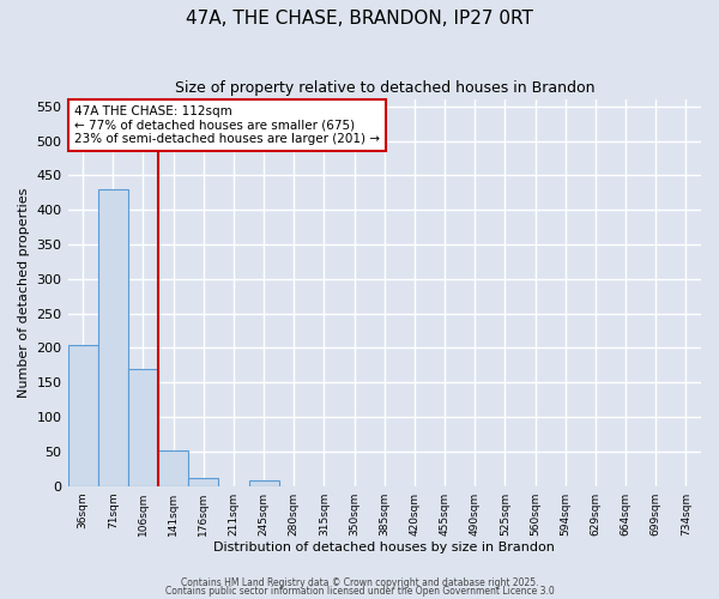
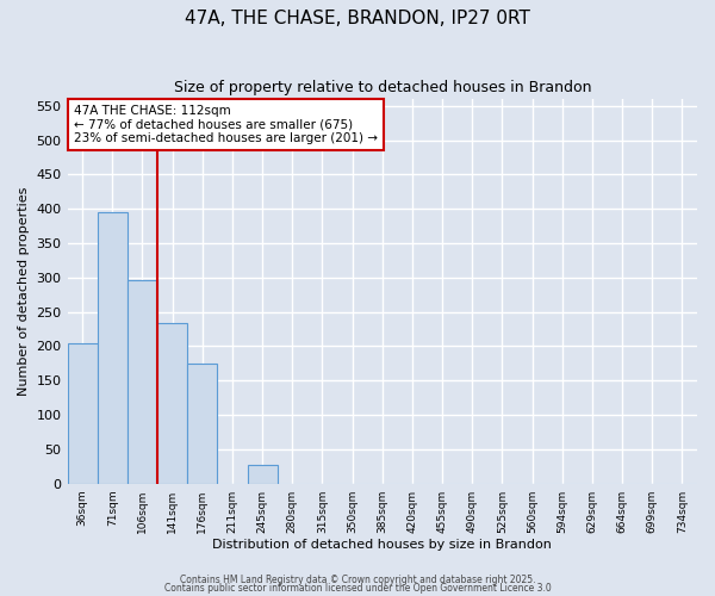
71sqm: 430 -> 396
106sqm: 170 -> 296
141sqm: 52 -> 234
176sqm: 12 -> 174
245sqm: 8 -> 28
